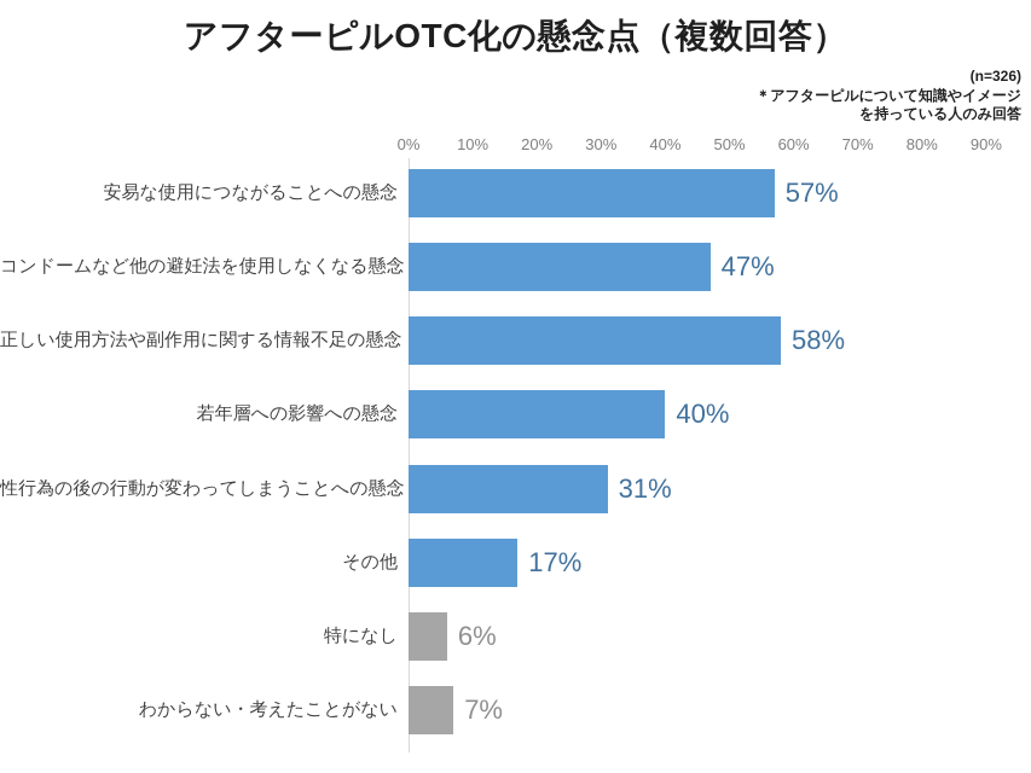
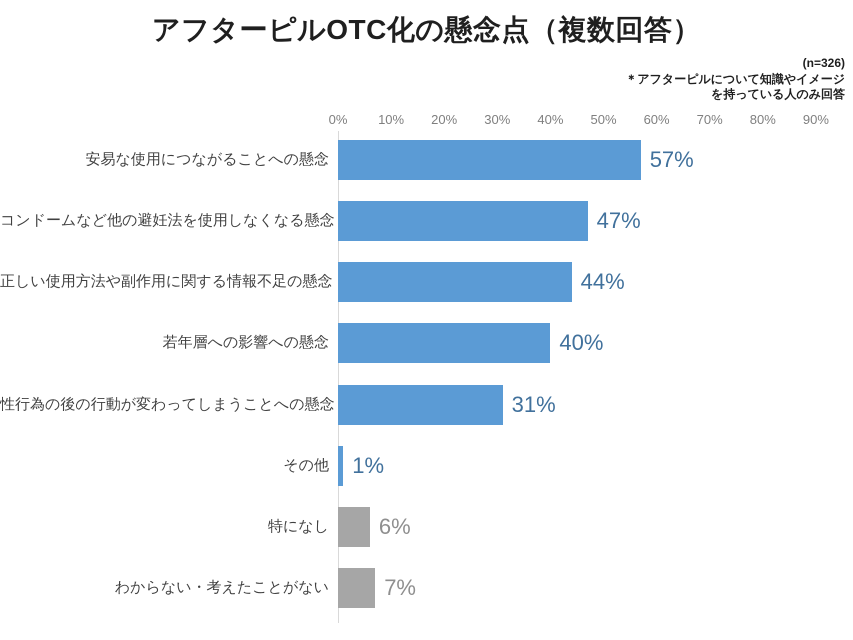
正しい使用方法や副作用に関する情報不足の懸念: 58% -> 44%
その他: 17% -> 1%
